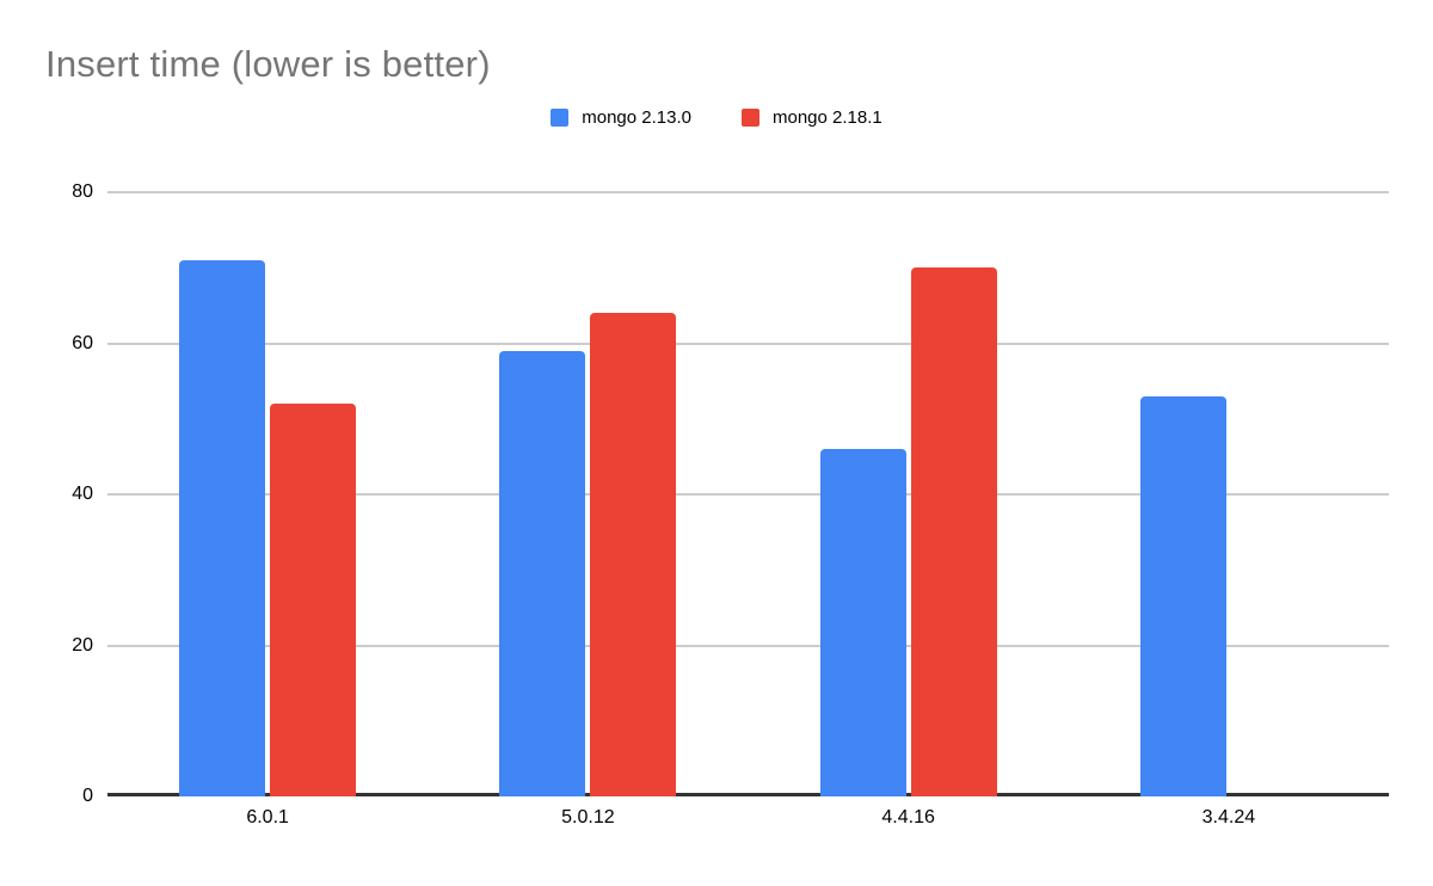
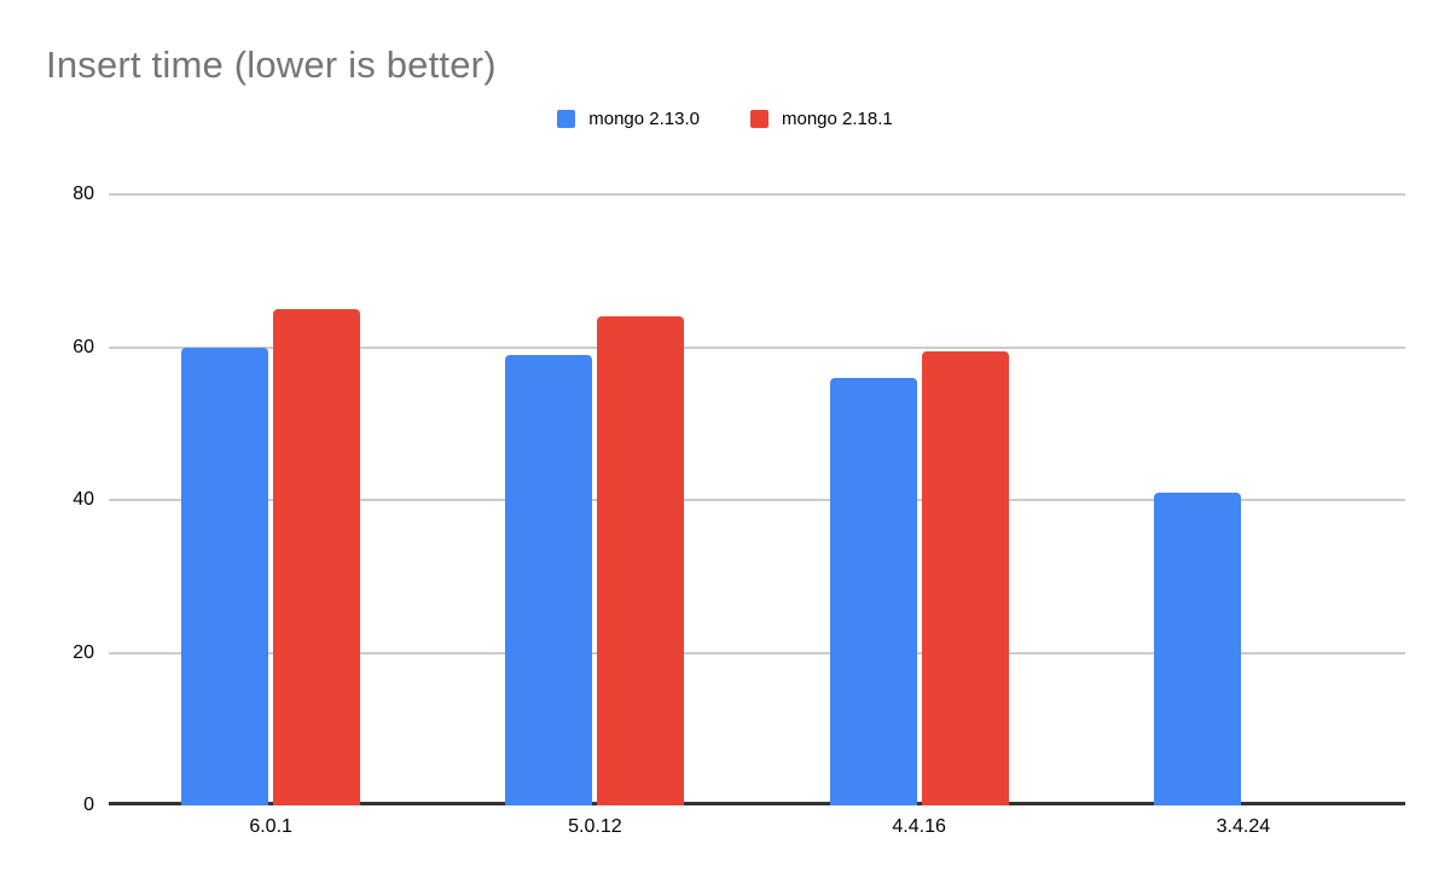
mongo 2.13.0/6.0.1: 71 -> 60
mongo 2.18.1/6.0.1: 52 -> 65
mongo 2.13.0/4.4.16: 46 -> 56
mongo 2.18.1/4.4.16: 70 -> 60
mongo 2.13.0/3.4.24: 53 -> 41
